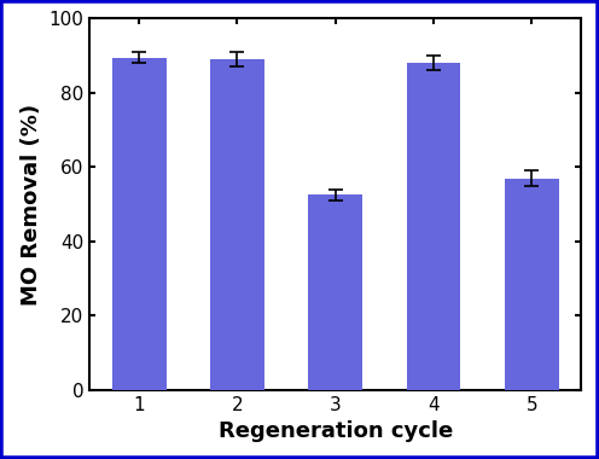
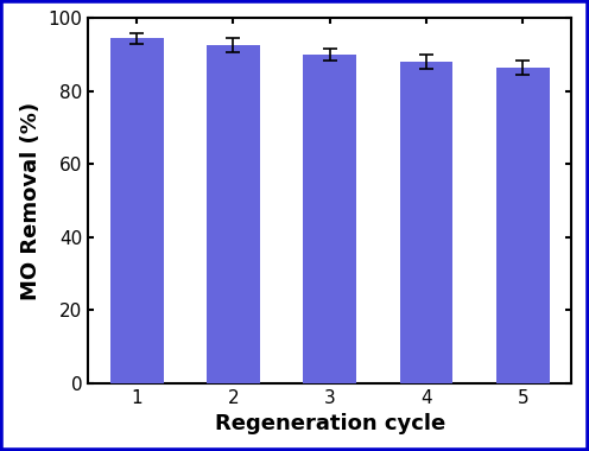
1: 89.5 -> 94.5
2: 89.0 -> 92.5
3: 52.5 -> 90.0
5: 57.0 -> 86.5
